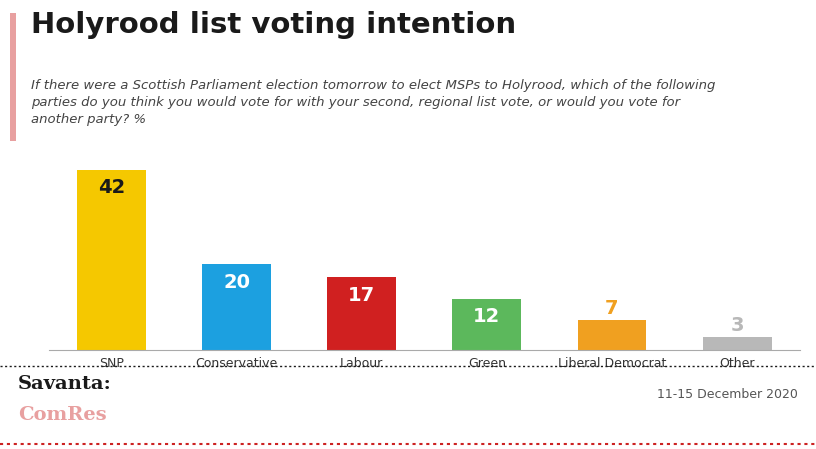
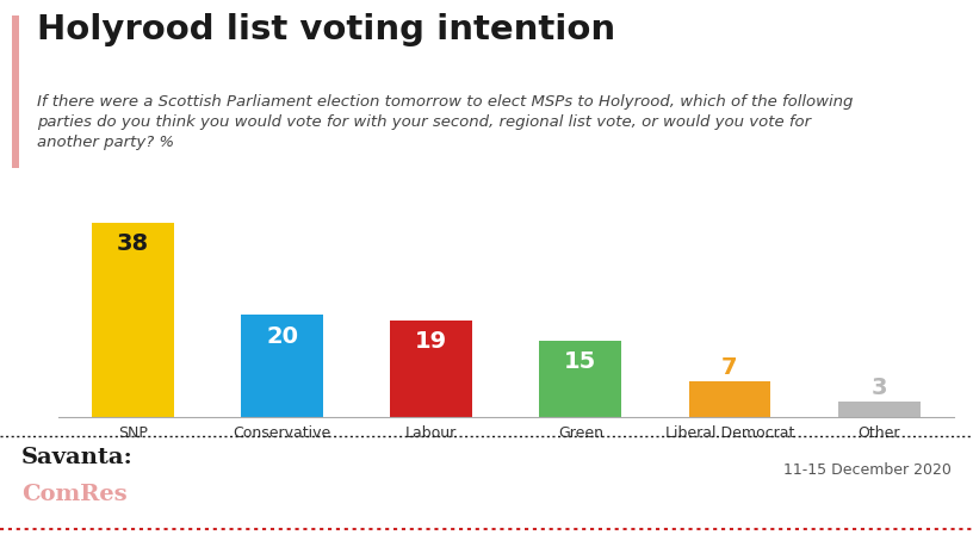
SNP: 42 -> 38
Labour: 17 -> 19
Green: 12 -> 15
